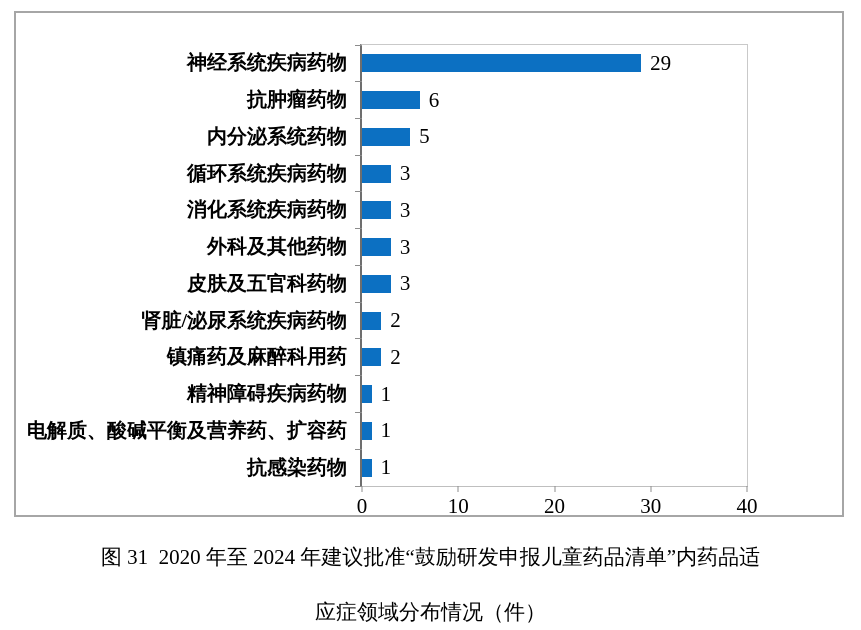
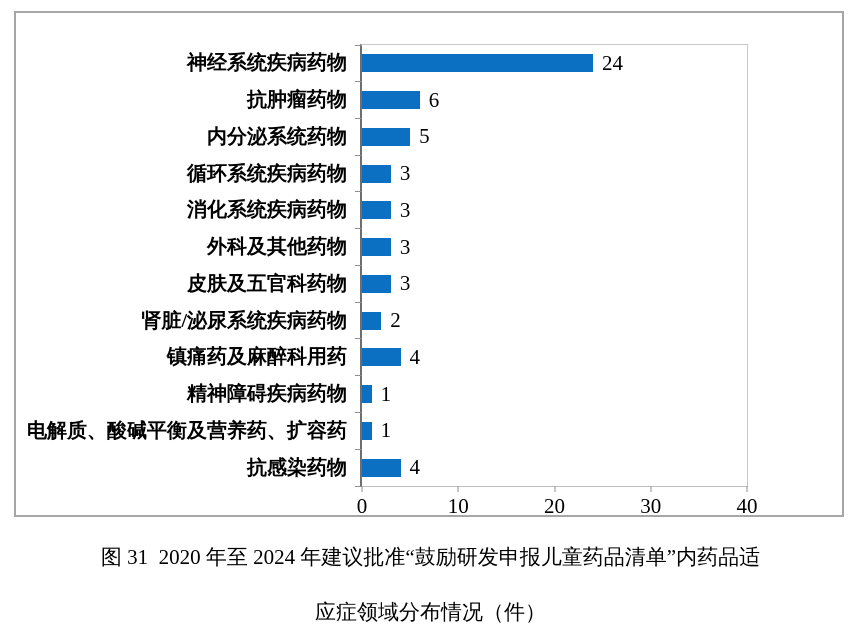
神经系统疾病药物: 29 -> 24
镇痛药及麻醉科用药: 2 -> 4
抗感染药物: 1 -> 4
